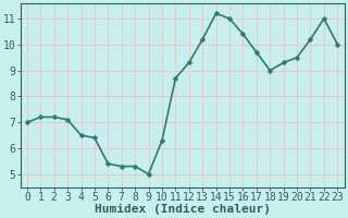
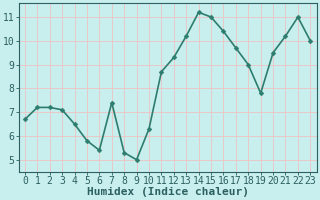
0: 7.0 -> 6.7
5: 6.4 -> 5.8
7: 5.3 -> 7.4
19: 9.3 -> 7.8
